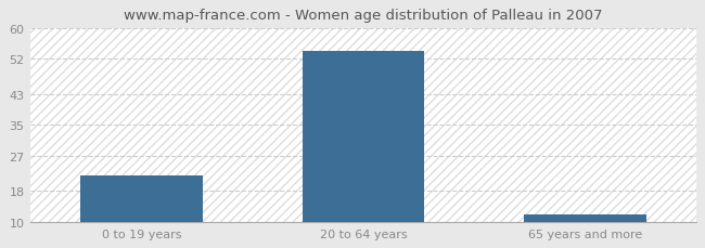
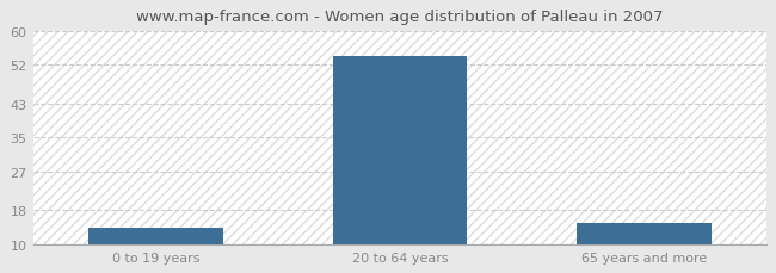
0 to 19 years: 22 -> 14
65 years and more: 12 -> 15
